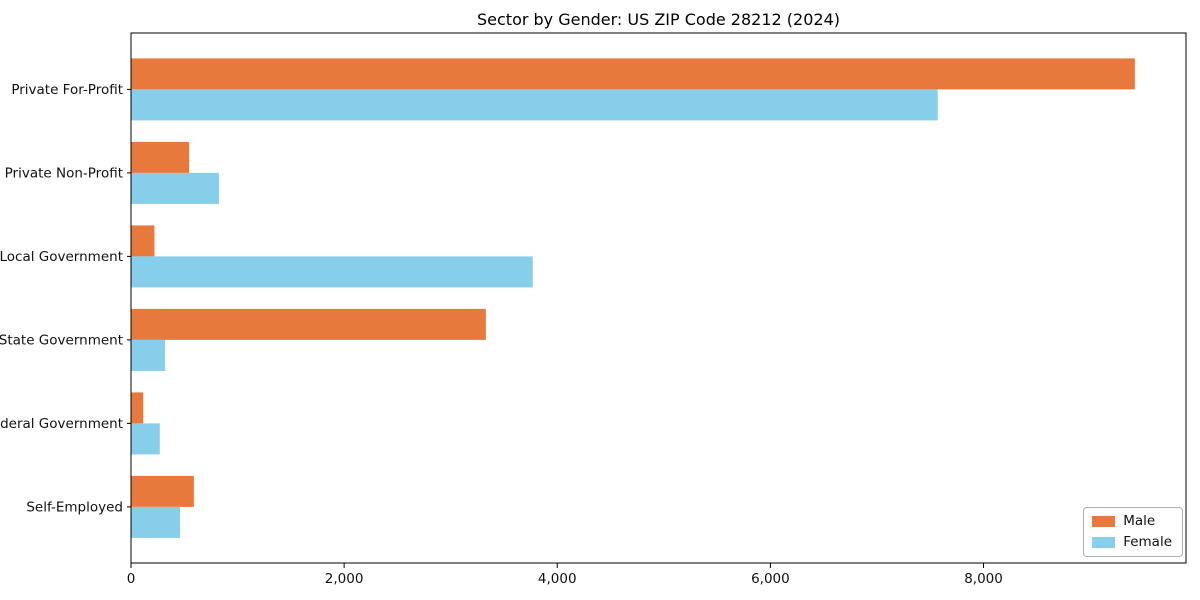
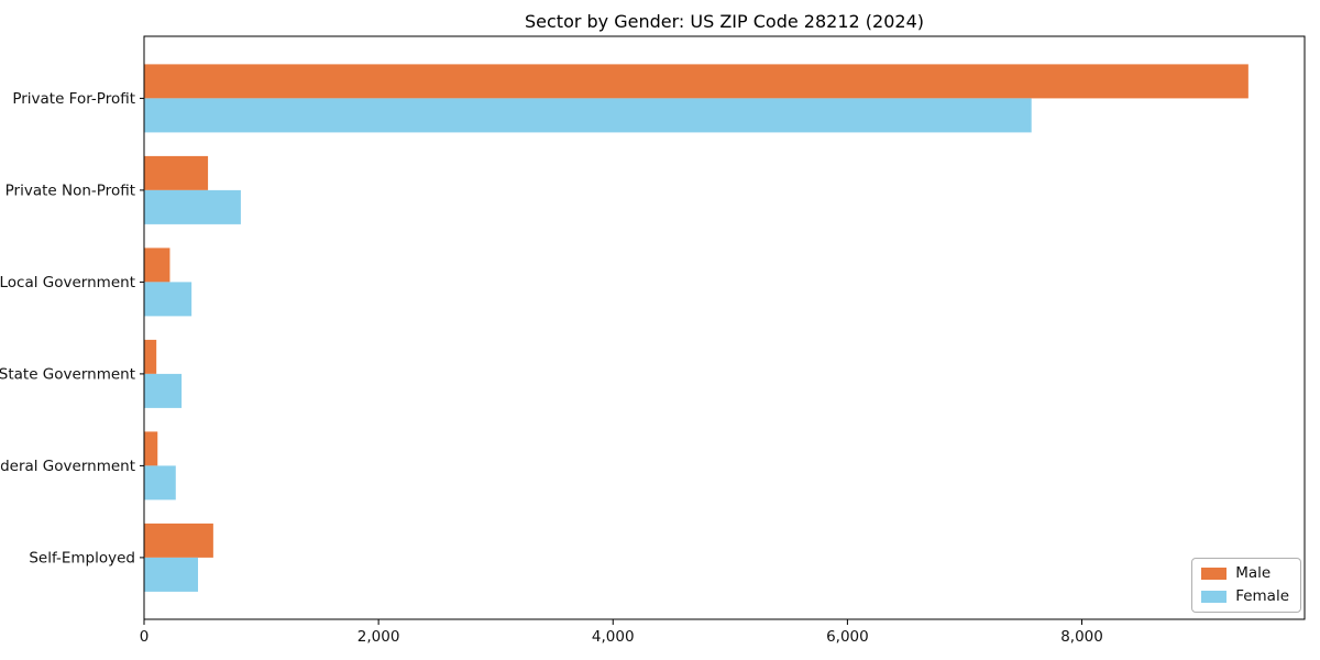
Female/Local Government: 3770 -> 400
Male/State Government: 3330 -> 100
